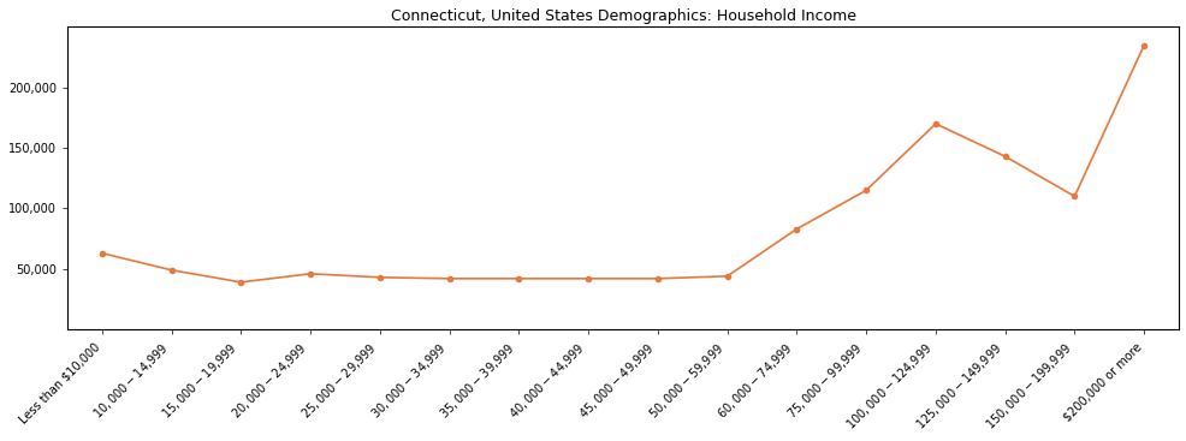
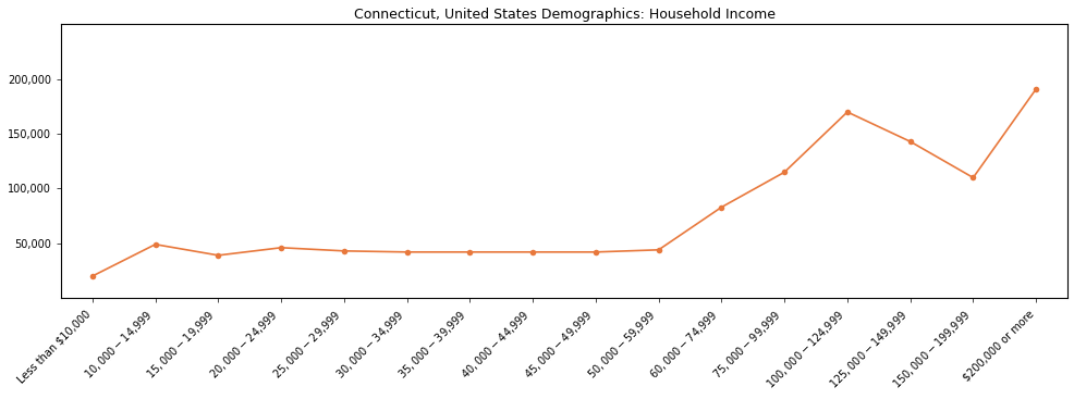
Less than $10,000: 63,000 -> 20,000
$200,000 or more: 235,000 -> 191,000
